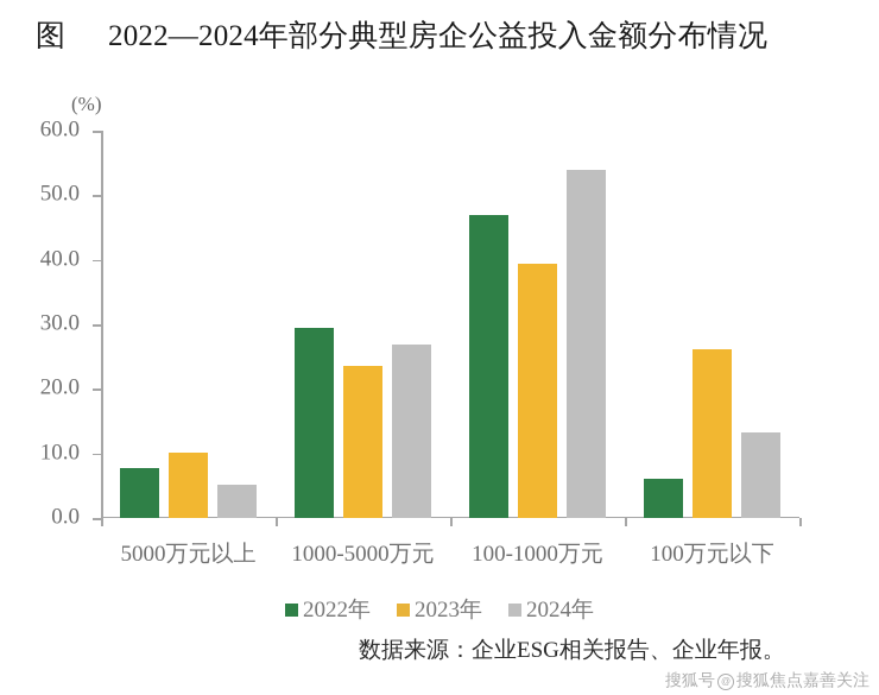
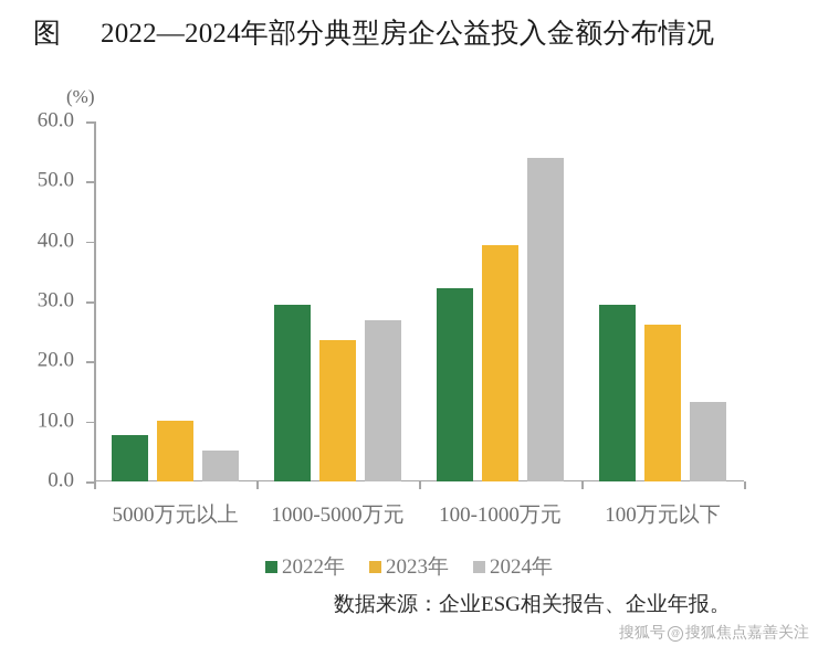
2022年/100-1000万元: 47 -> 32
2022年/100万元以下: 6 -> 29
